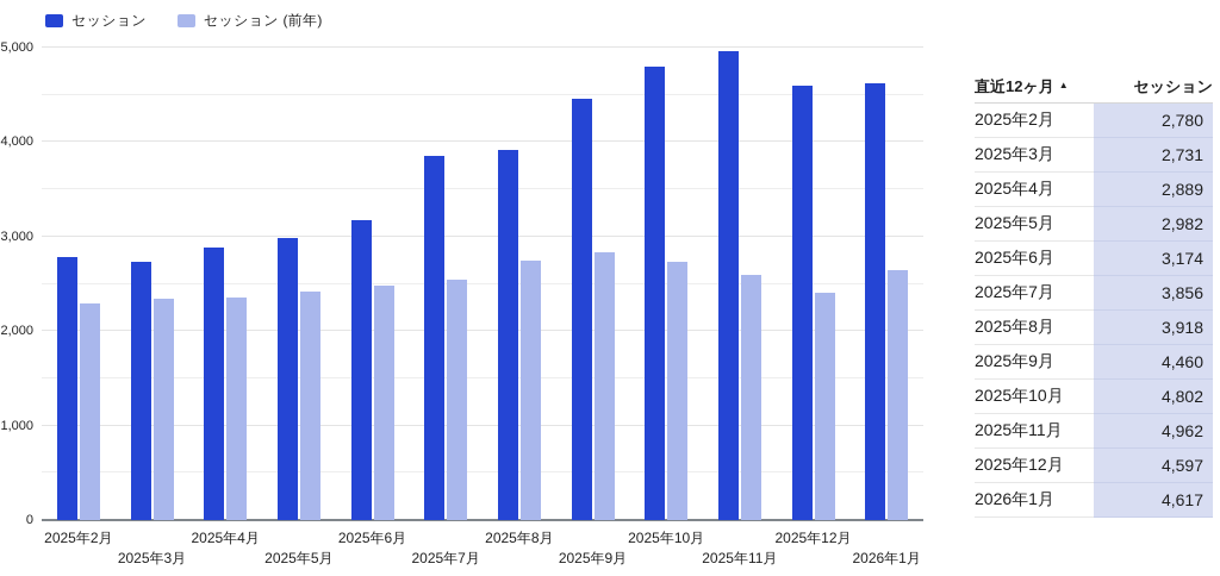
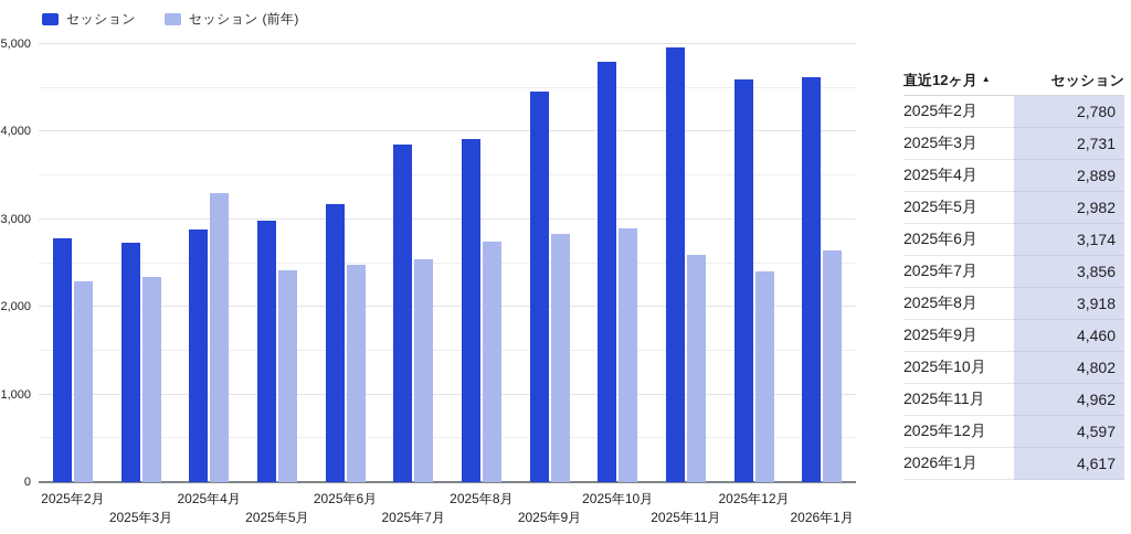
セッション (前年)/2025年4月: 2400 -> 3300
セッション (前年)/2025年10月: 2700 -> 2900
